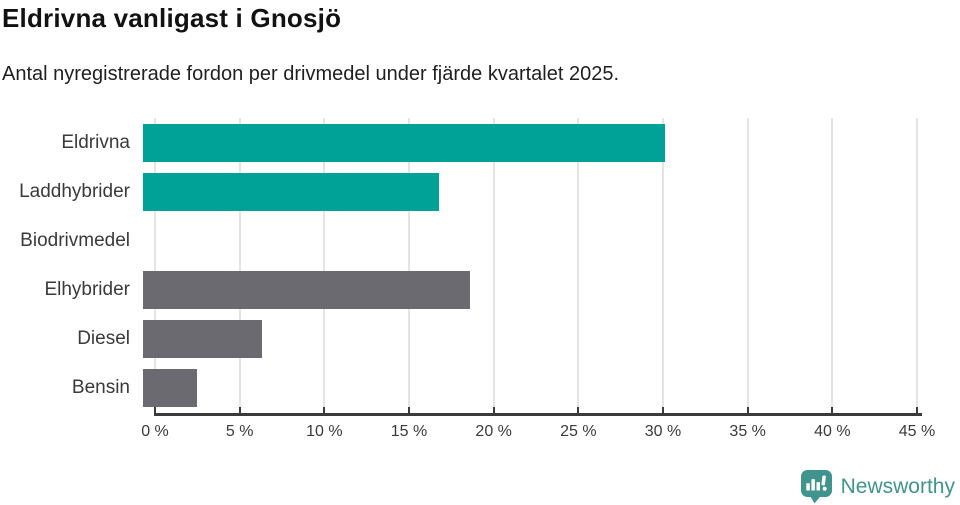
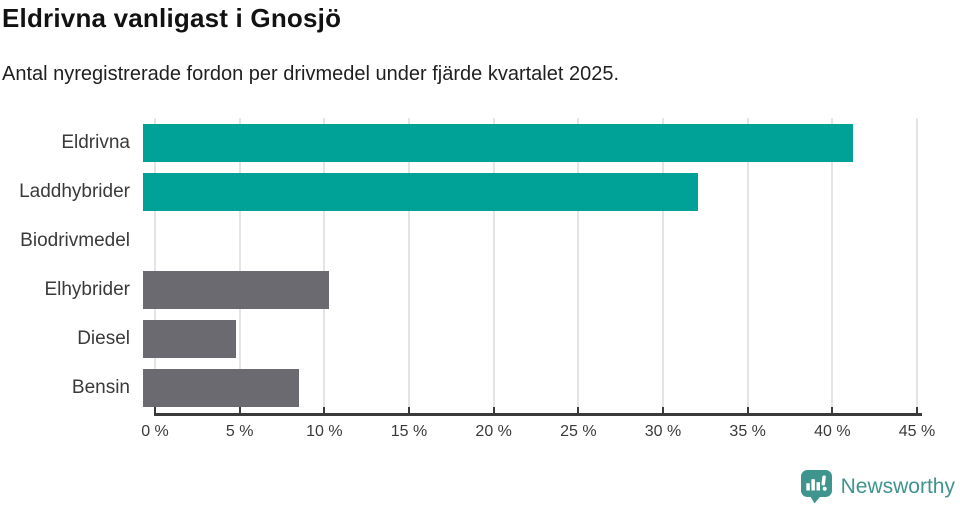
Eldrivna: 30.8% -> 41.9%
Laddhybrider: 17.5% -> 32.8%
Elhybrider: 19.3% -> 11.0%
Diesel: 7.0% -> 5.5%
Bensin: 3.2% -> 9.2%
